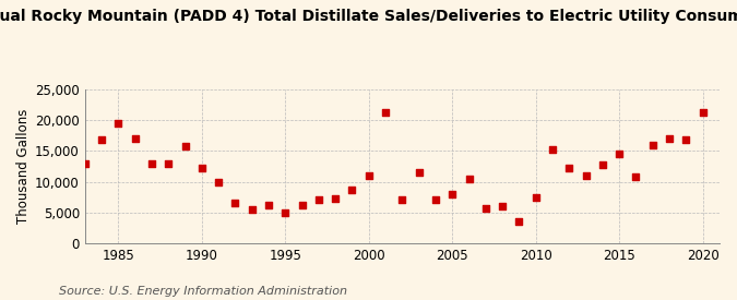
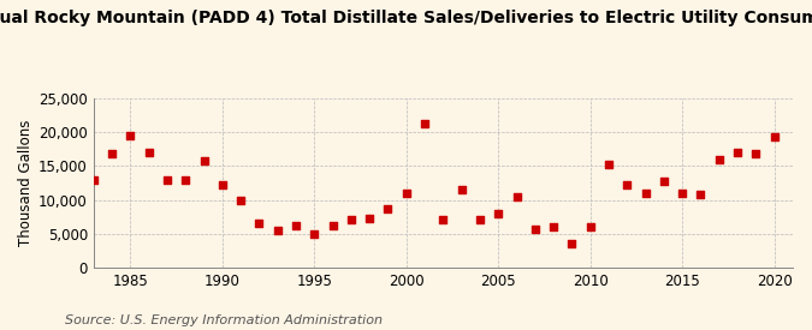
2010: 7,400 -> 6,000
2015: 14,600 -> 11,000
2020: 21,200 -> 19,400
